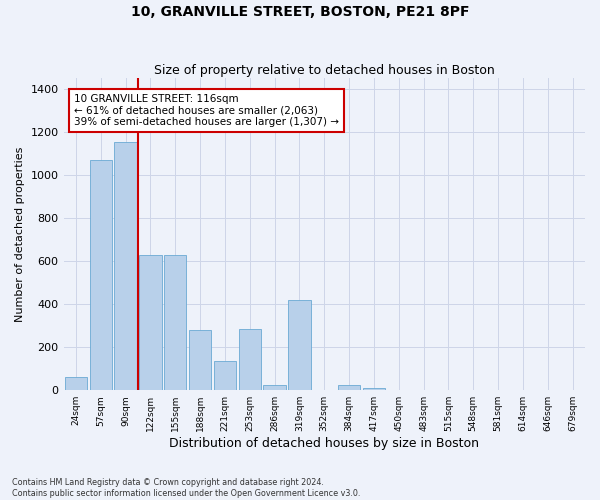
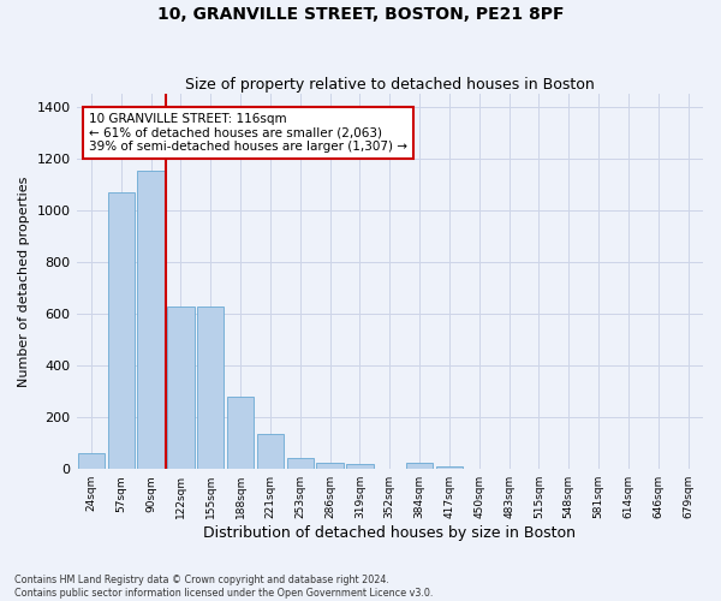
253sqm: 285 -> 45
319sqm: 420 -> 18
